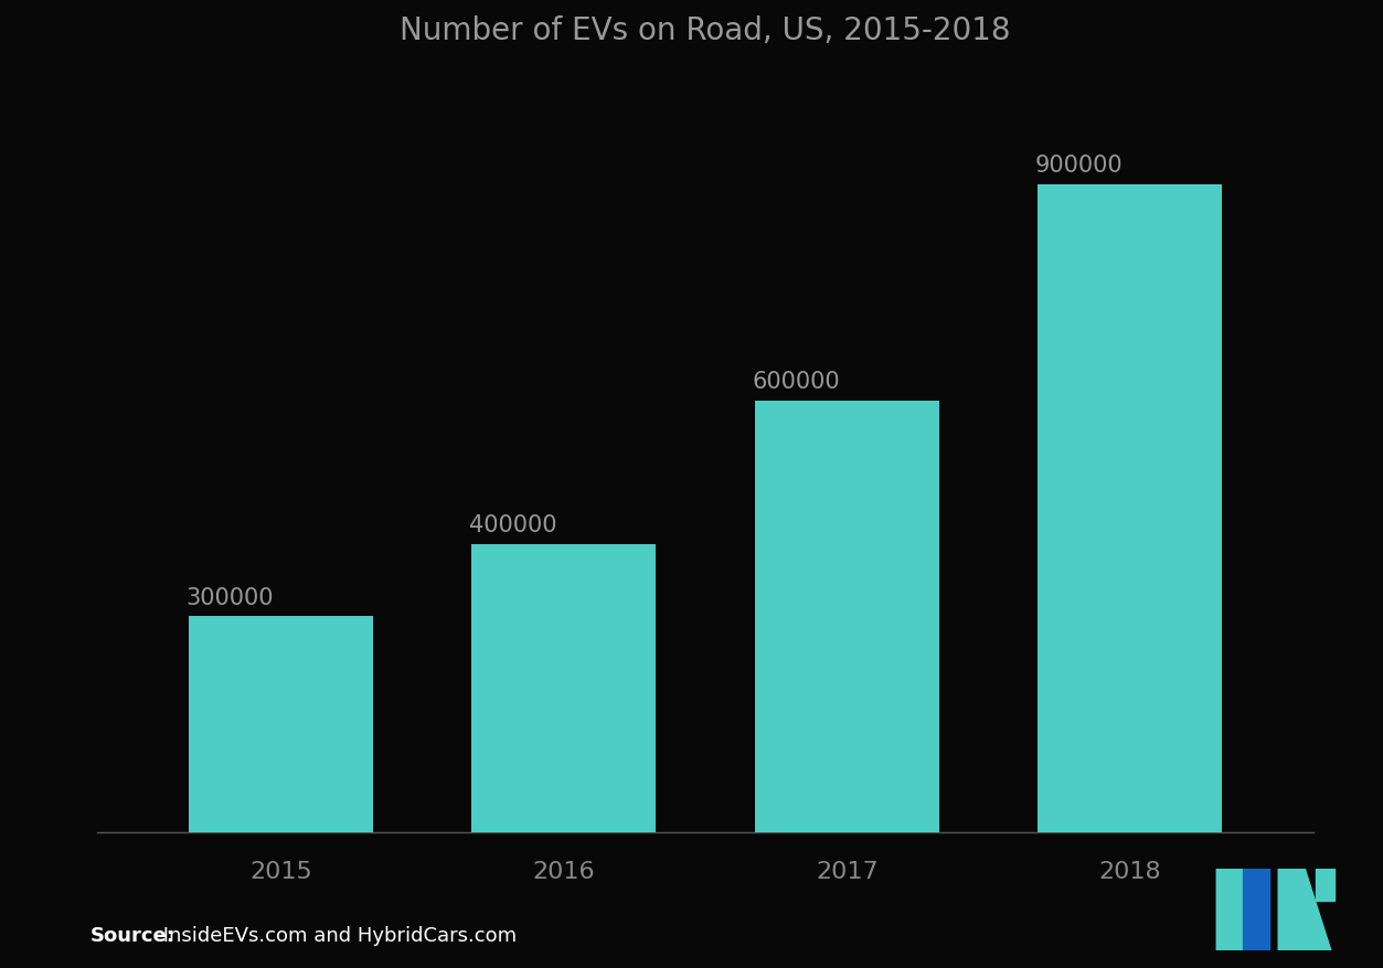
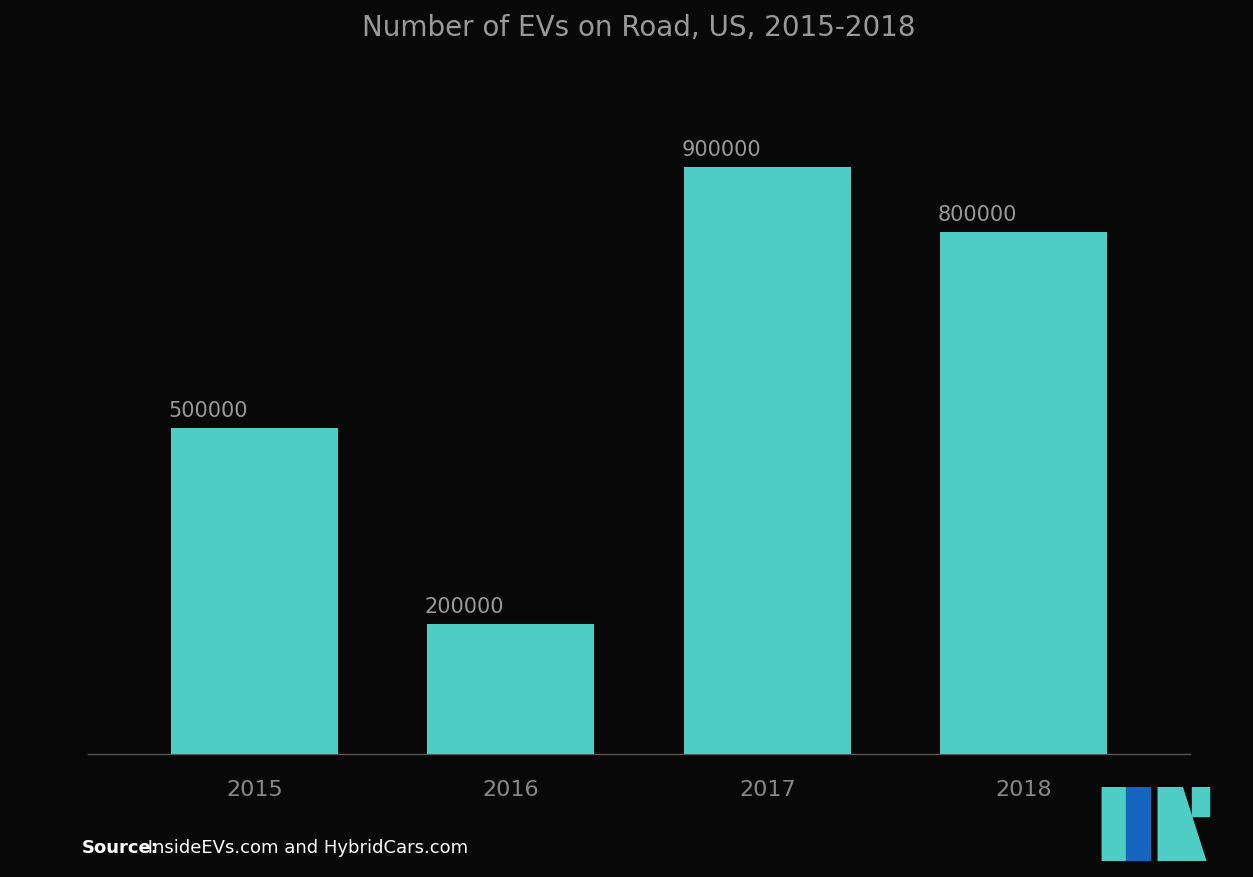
2015: 300000 -> 500000
2016: 400000 -> 200000
2017: 600000 -> 900000
2018: 900000 -> 800000
